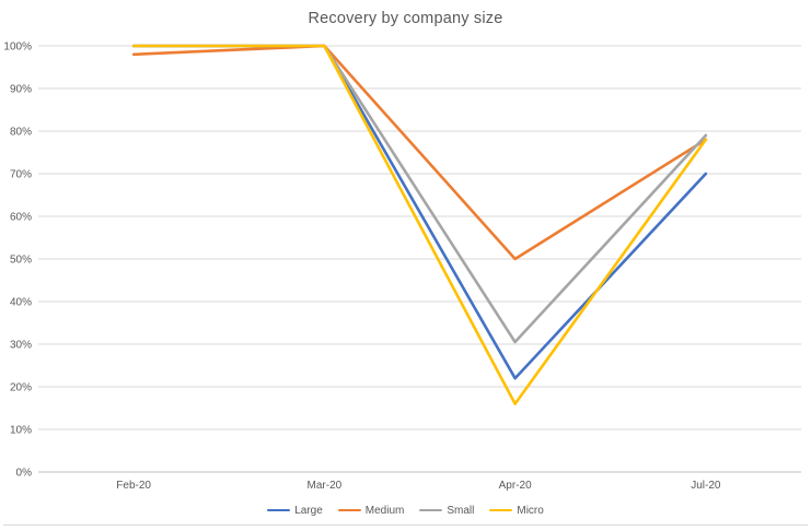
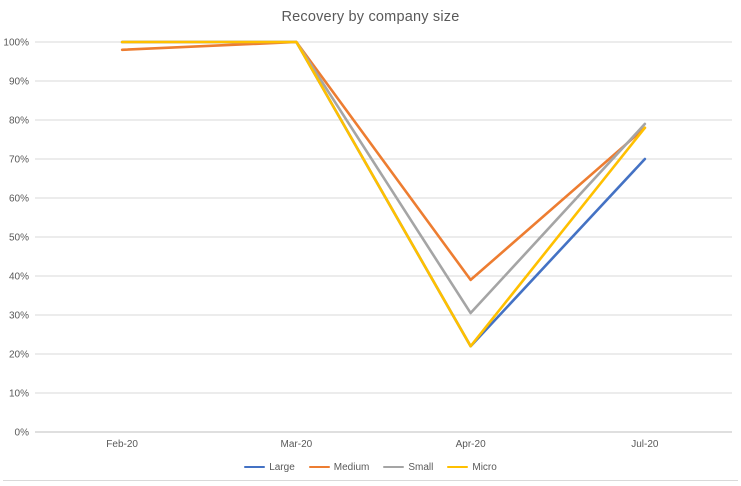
Medium/Apr-20: 50% -> 39%
Micro/Apr-20: 16% -> 22%
